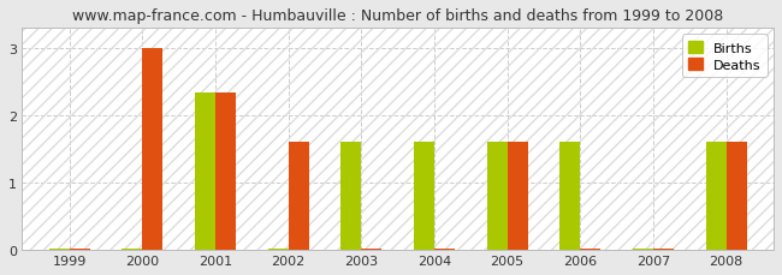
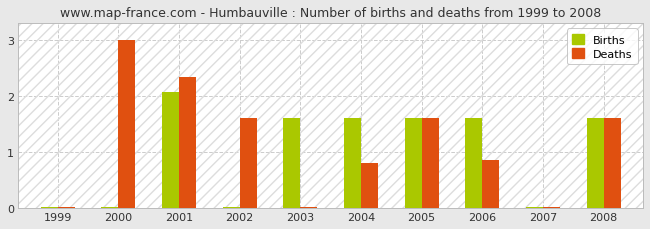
Births/2001: 2.33 -> 2.06
Deaths/2004: 0.02 -> 0.80
Deaths/2006: 0.02 -> 0.86
